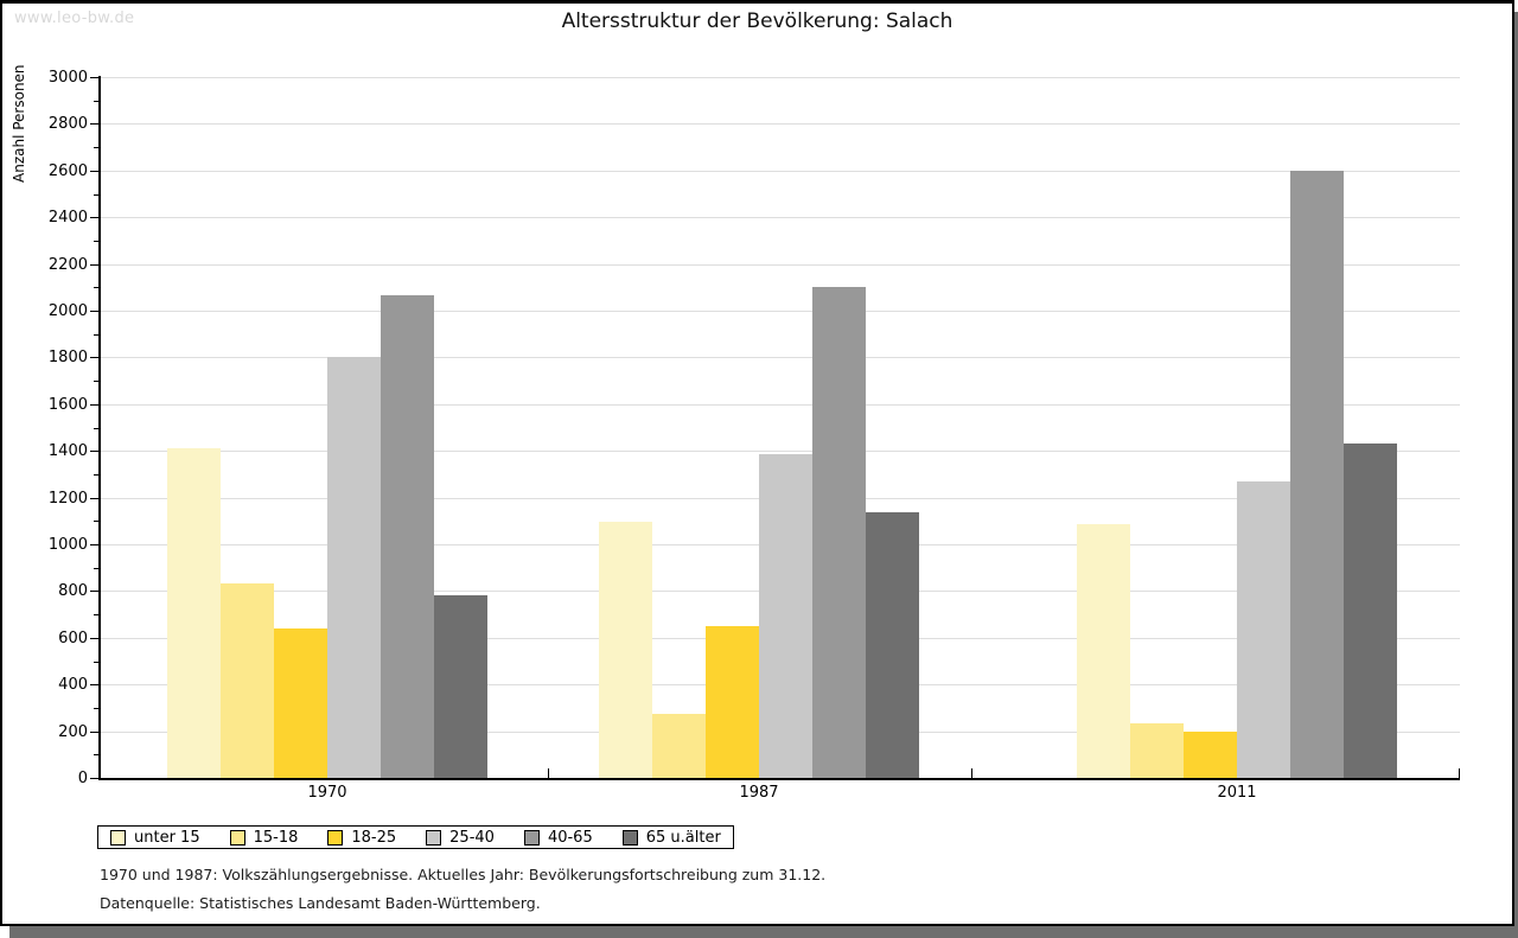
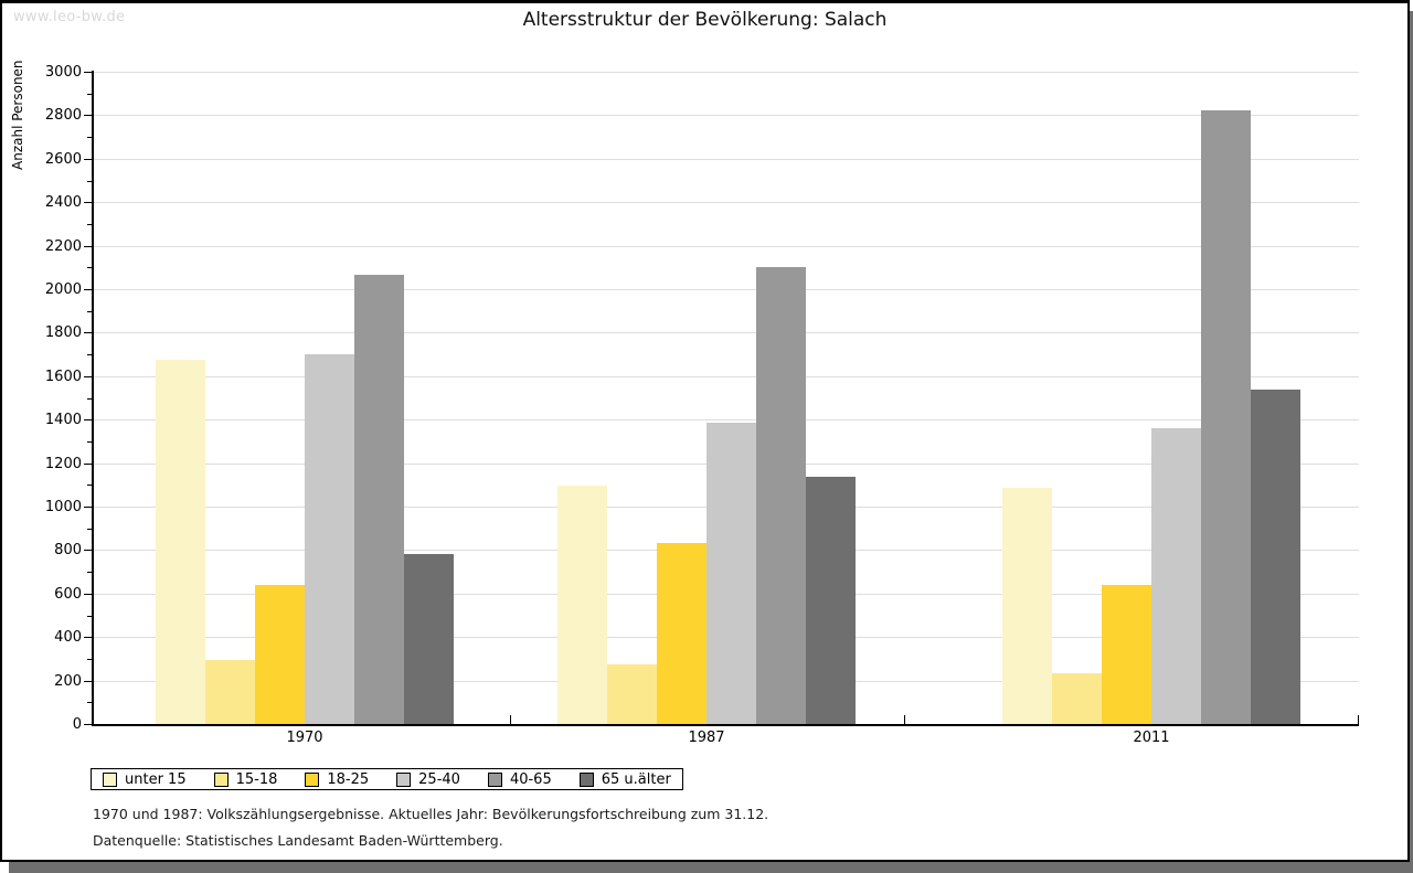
unter 15/1970: 1410 -> 1680
15-18/1970: 830 -> 300
25-40/1970: 1800 -> 1700
18-25/1987: 650 -> 830
18-25/2011: 200 -> 640
25-40/2011: 1270 -> 1360
40-65/2011: 2600 -> 2820
65 u.älter/2011: 1430 -> 1540
